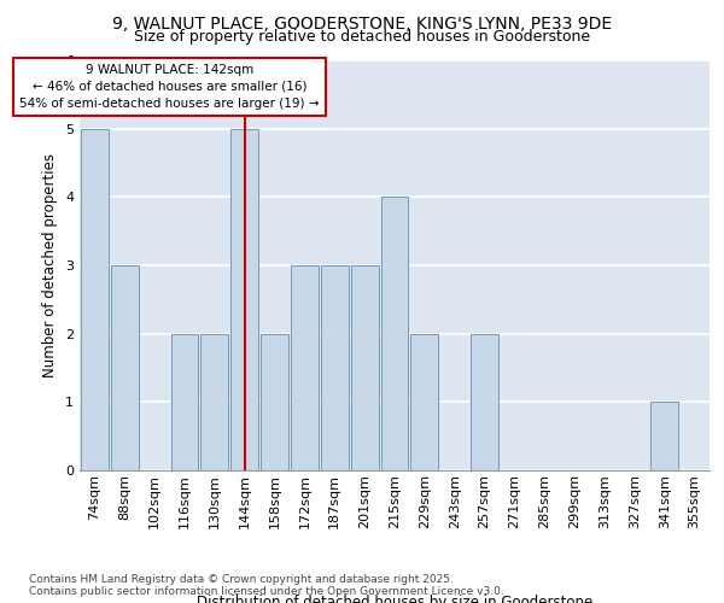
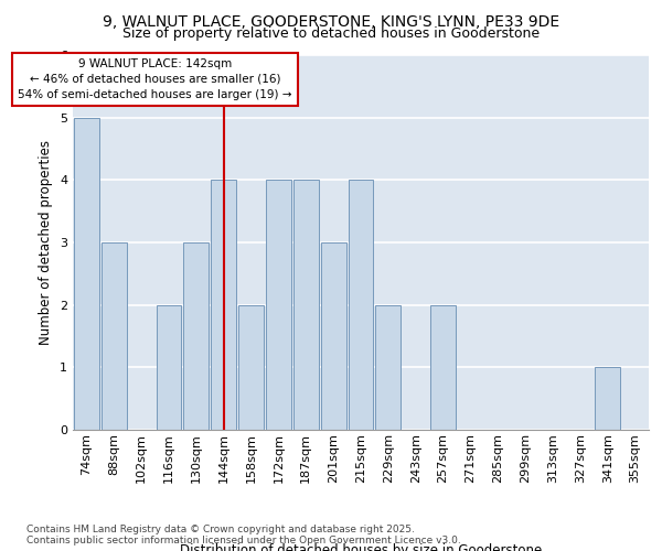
130sqm: 2 -> 3
144sqm: 5 -> 4
172sqm: 3 -> 4
187sqm: 3 -> 4
